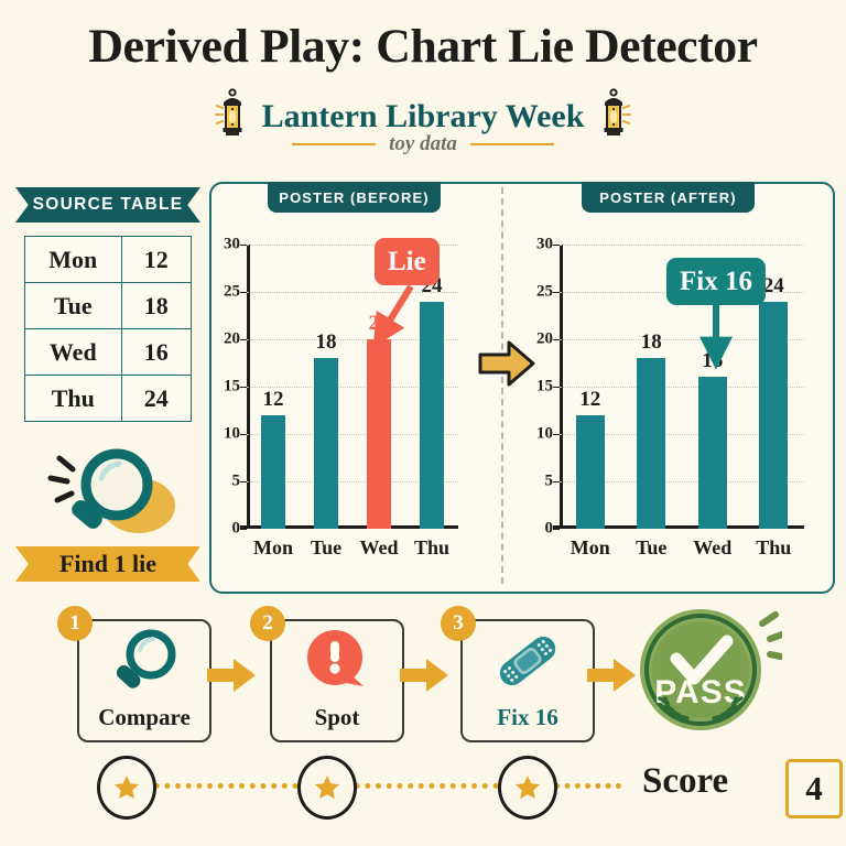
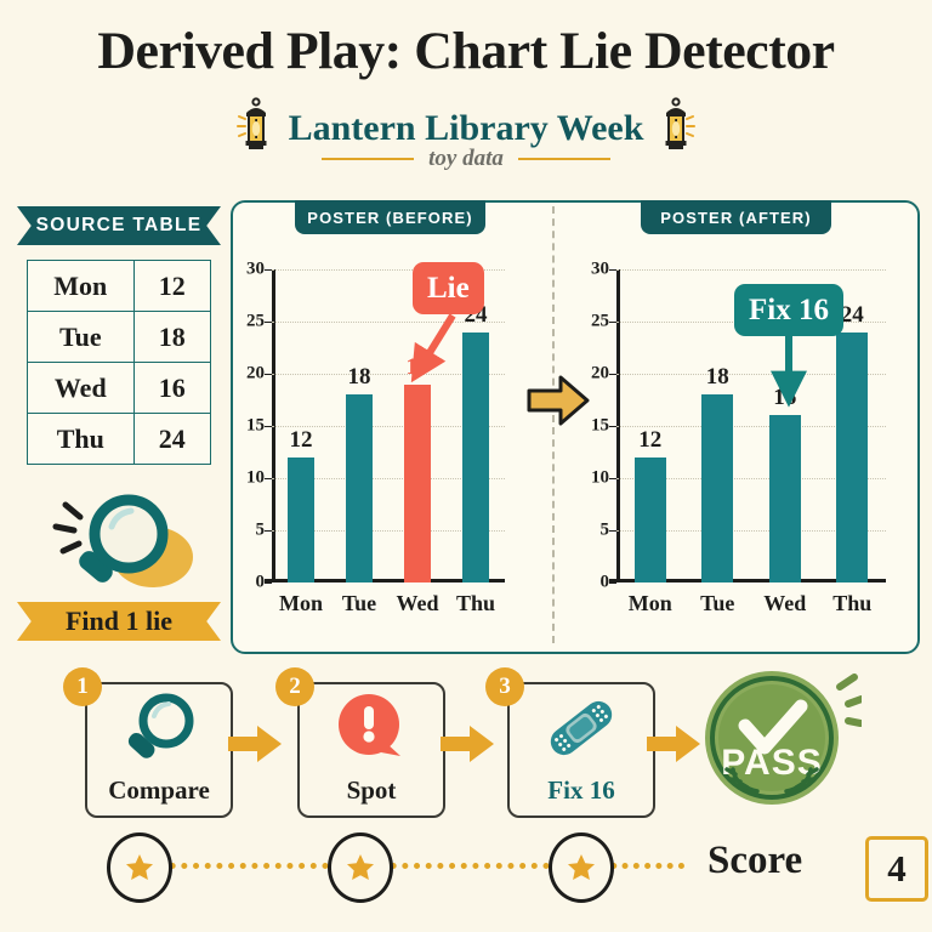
POSTER (BEFORE)/Wed: 20 -> 19
